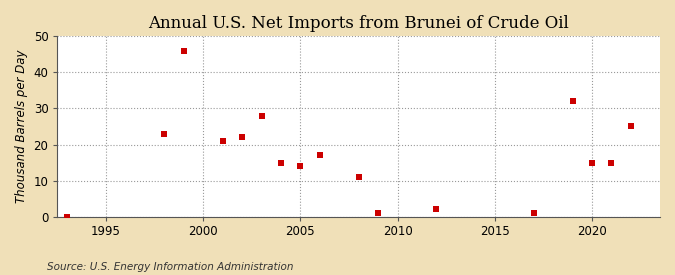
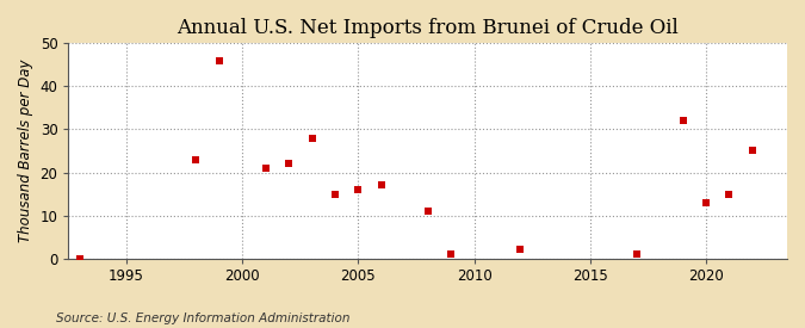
2005: 14 -> 16
2020: 15 -> 13
